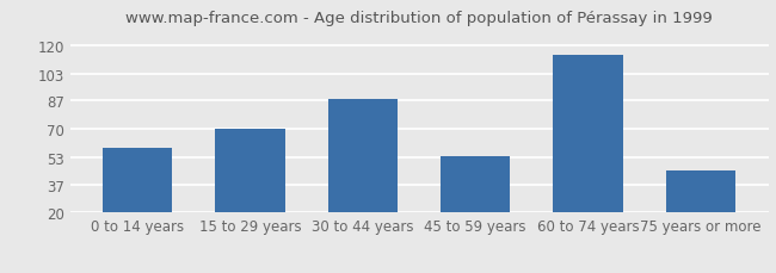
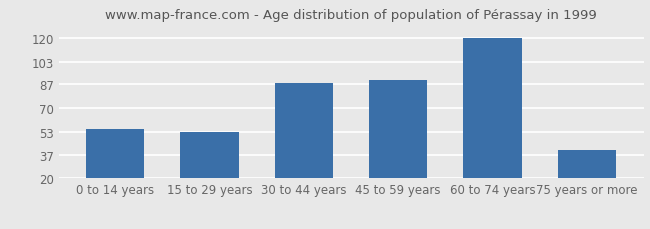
0 to 14 years: 59 -> 55
15 to 29 years: 70 -> 53
45 to 59 years: 54 -> 90
60 to 74 years: 114 -> 120
75 years or more: 45 -> 40
